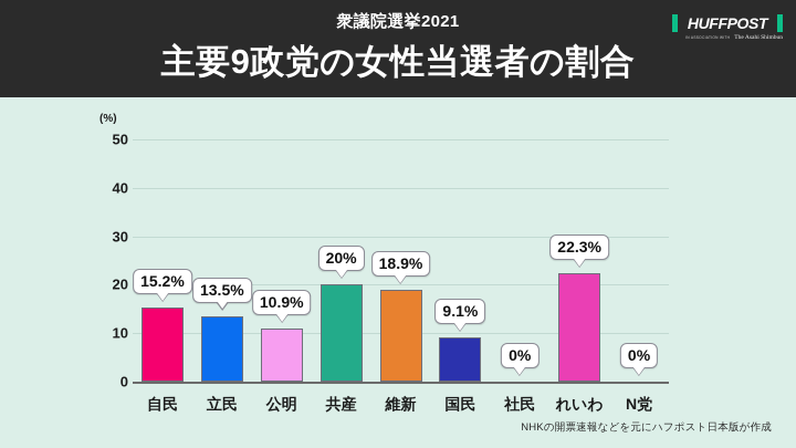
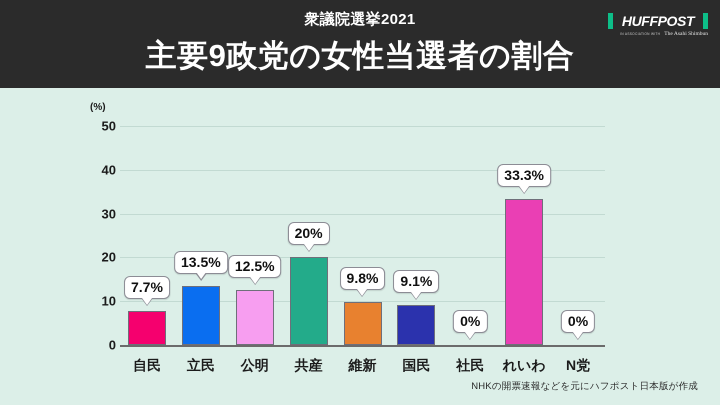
自民: 15.2% -> 7.7%
公明: 10.9% -> 12.5%
維新: 18.9% -> 9.8%
れいわ: 22.3% -> 33.3%
